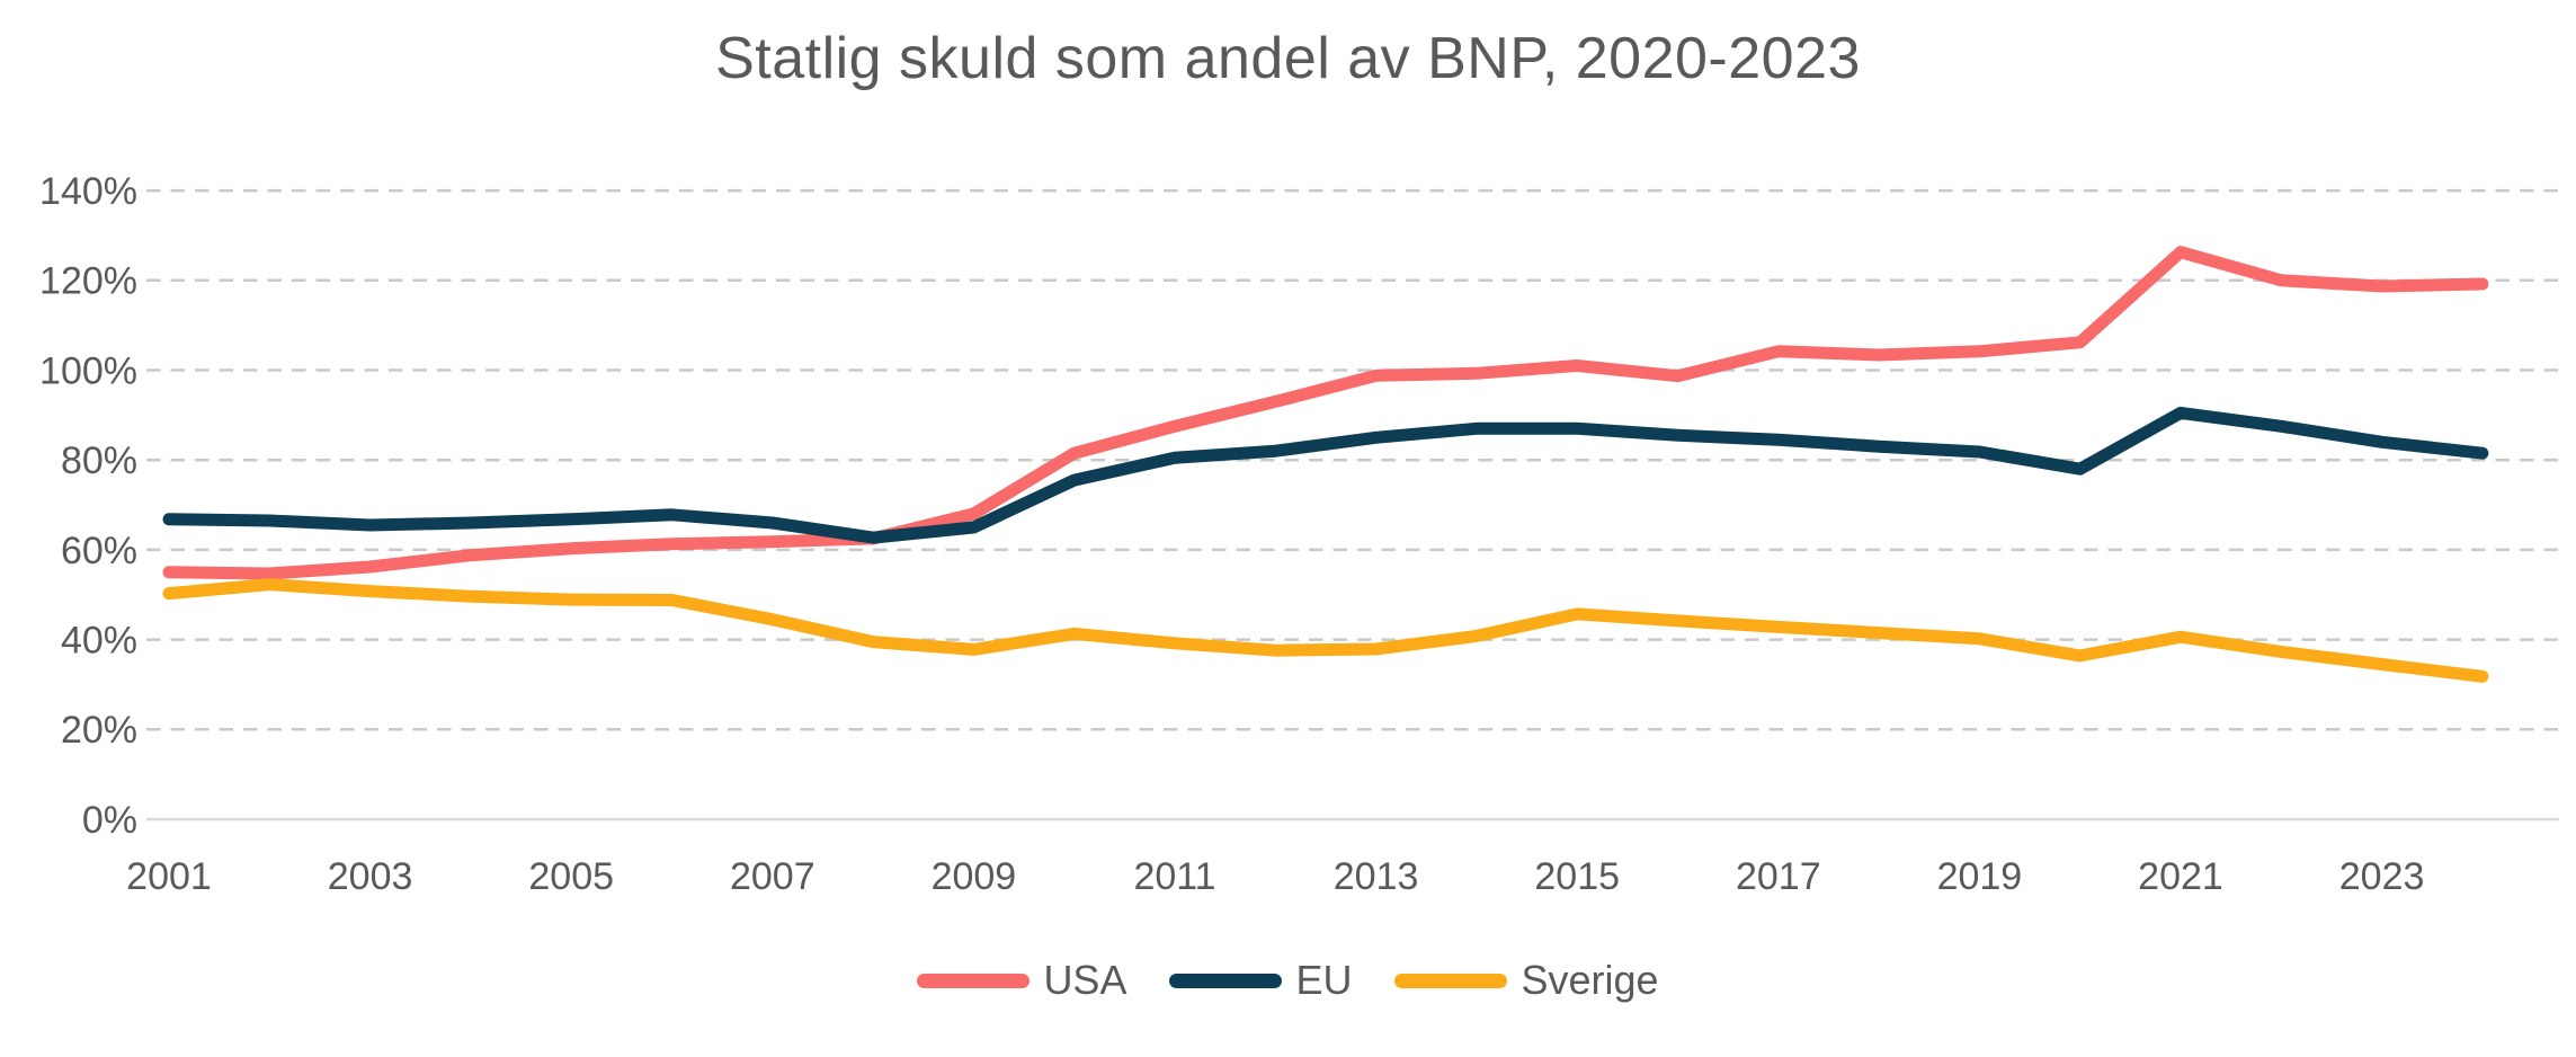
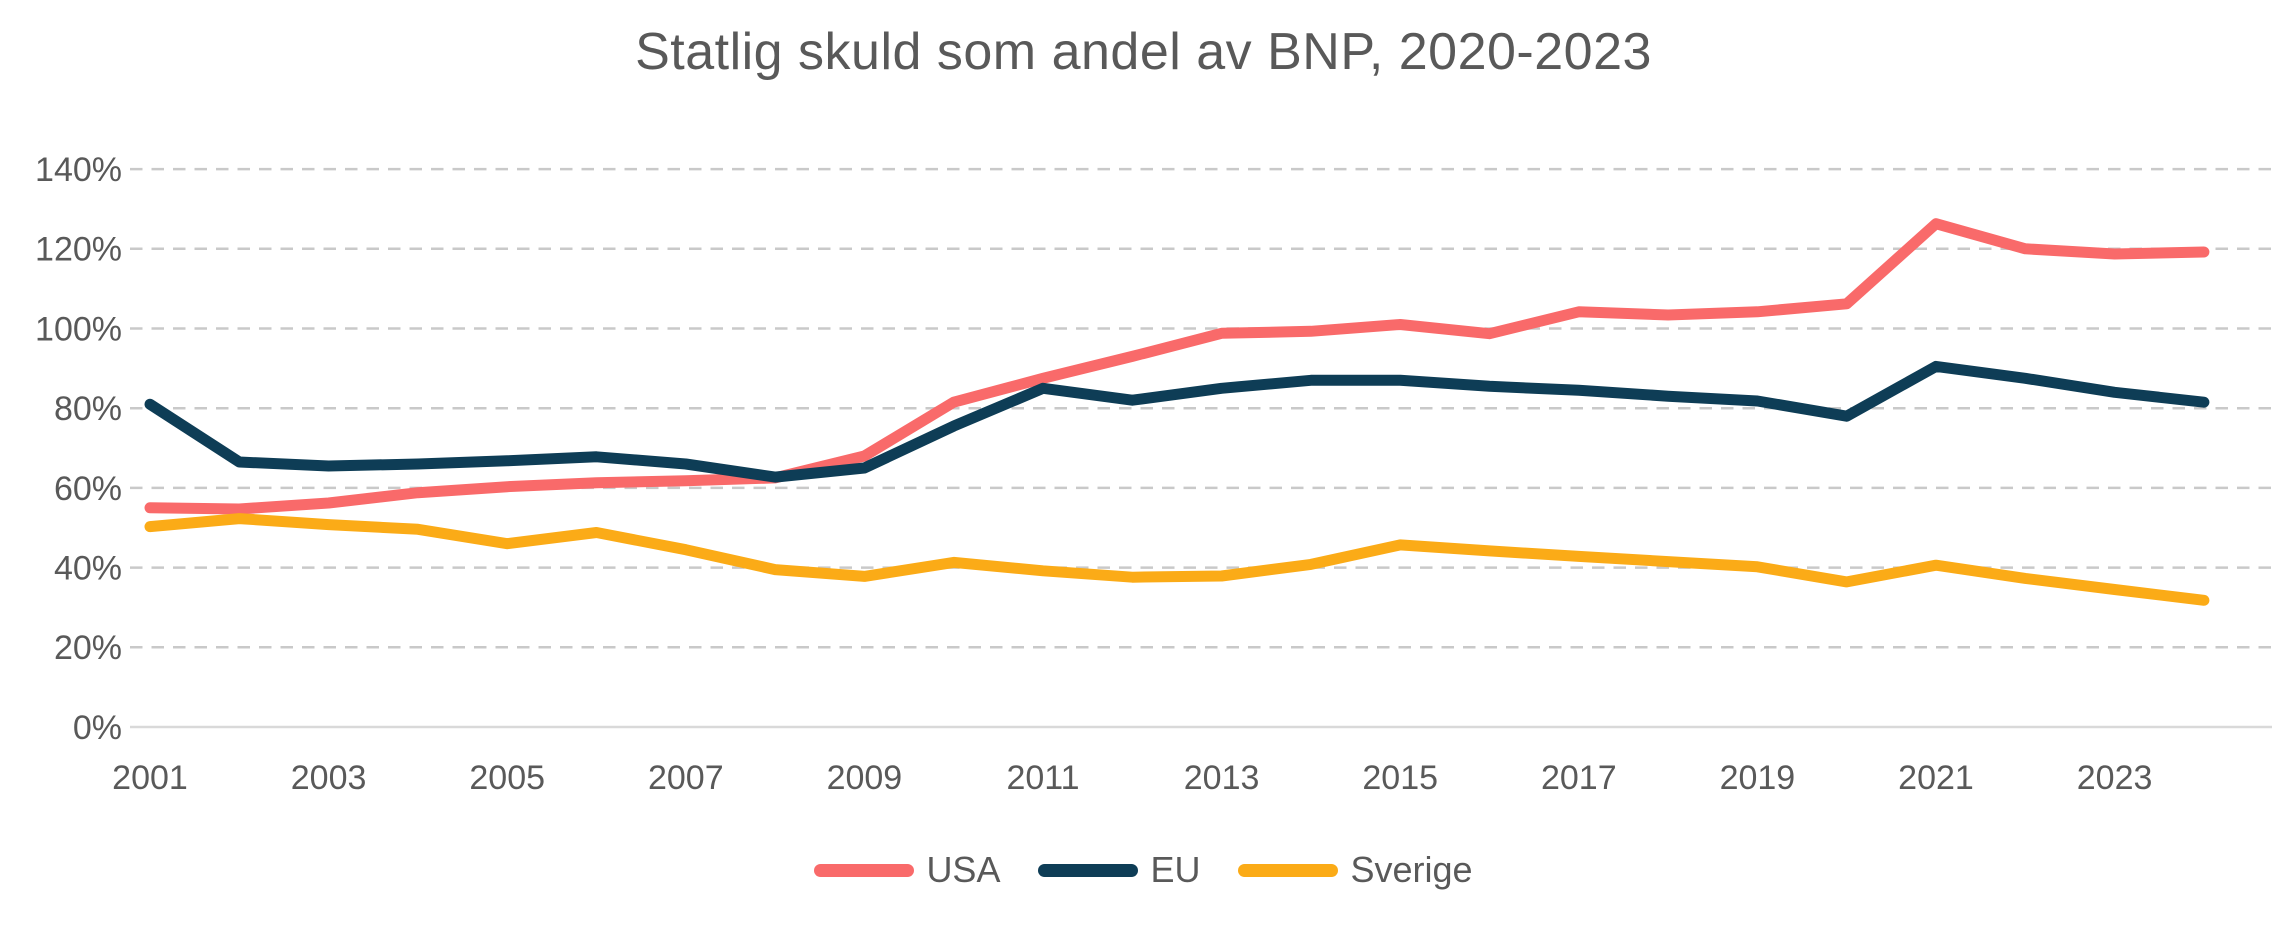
EU/2001: 67% -> 81%
Sverige/2005: 49% -> 46%
EU/2011: 80% -> 85%
